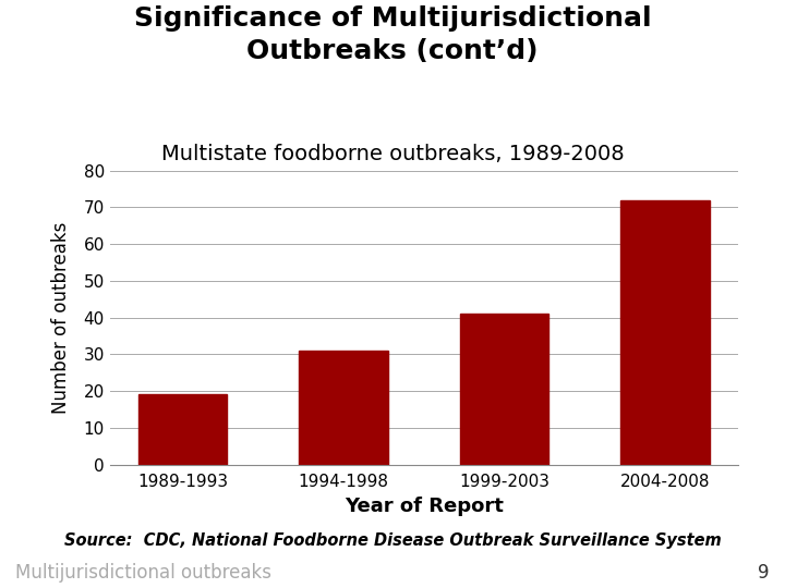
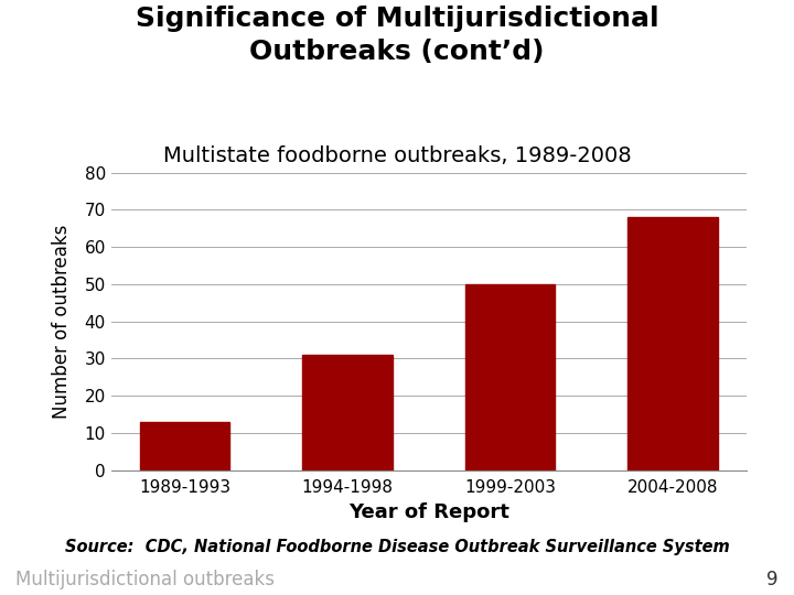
1989-1993: 19 -> 13
1999-2003: 41 -> 50
2004-2008: 72 -> 68
